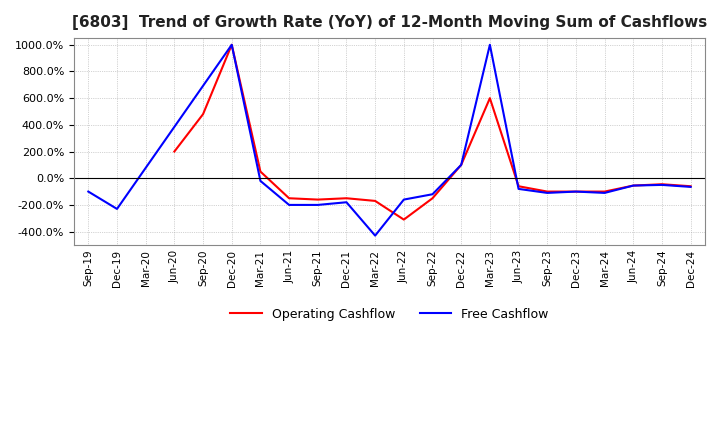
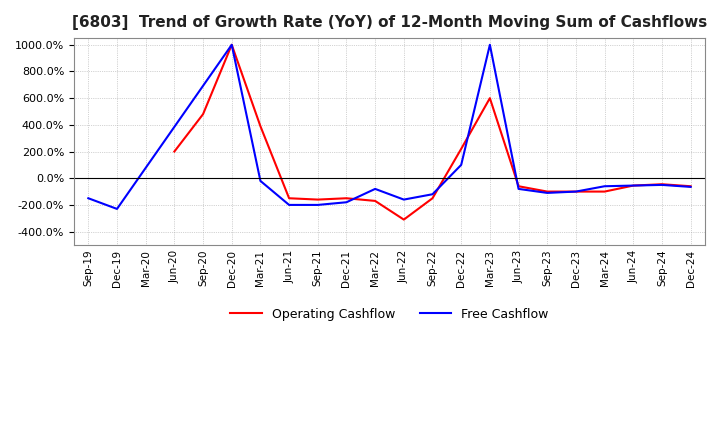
Free Cashflow/Sep-19: -100% -> -150%
Operating Cashflow/Mar-21: 50% -> 390%
Free Cashflow/Mar-22: -430% -> -80%
Operating Cashflow/Dec-22: 100% -> 220%
Free Cashflow/Mar-24: -110% -> -60%
